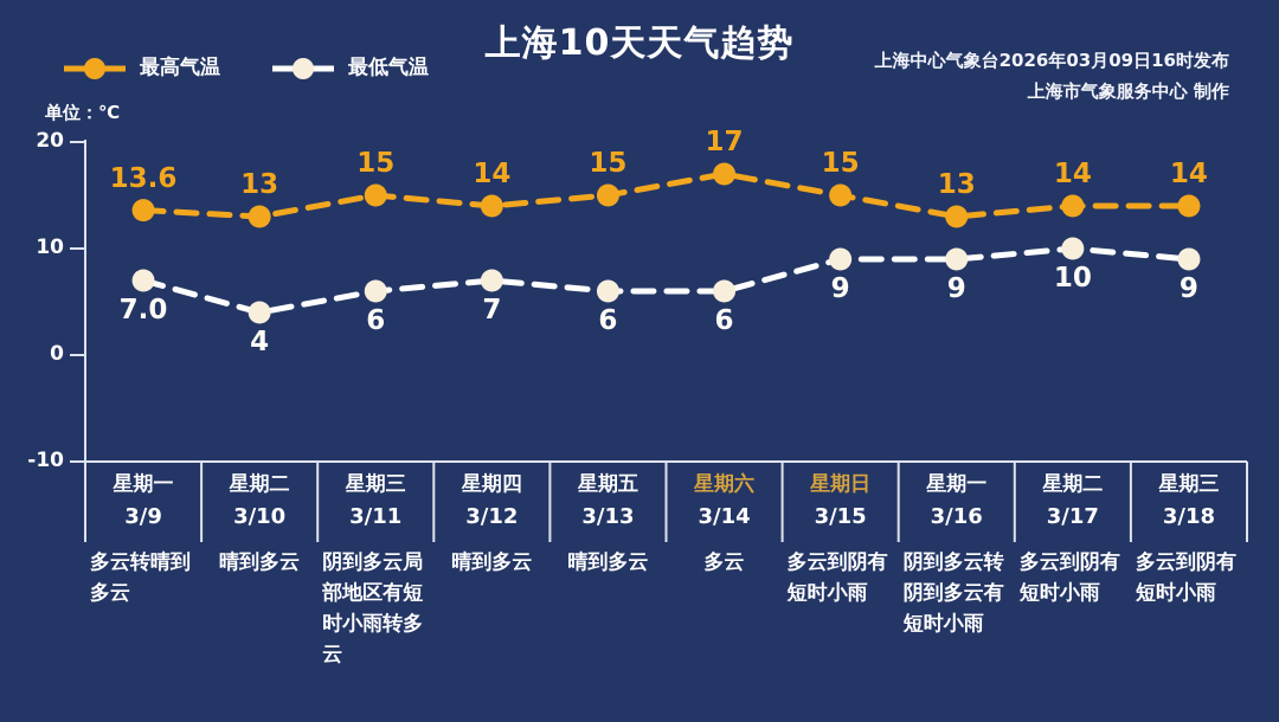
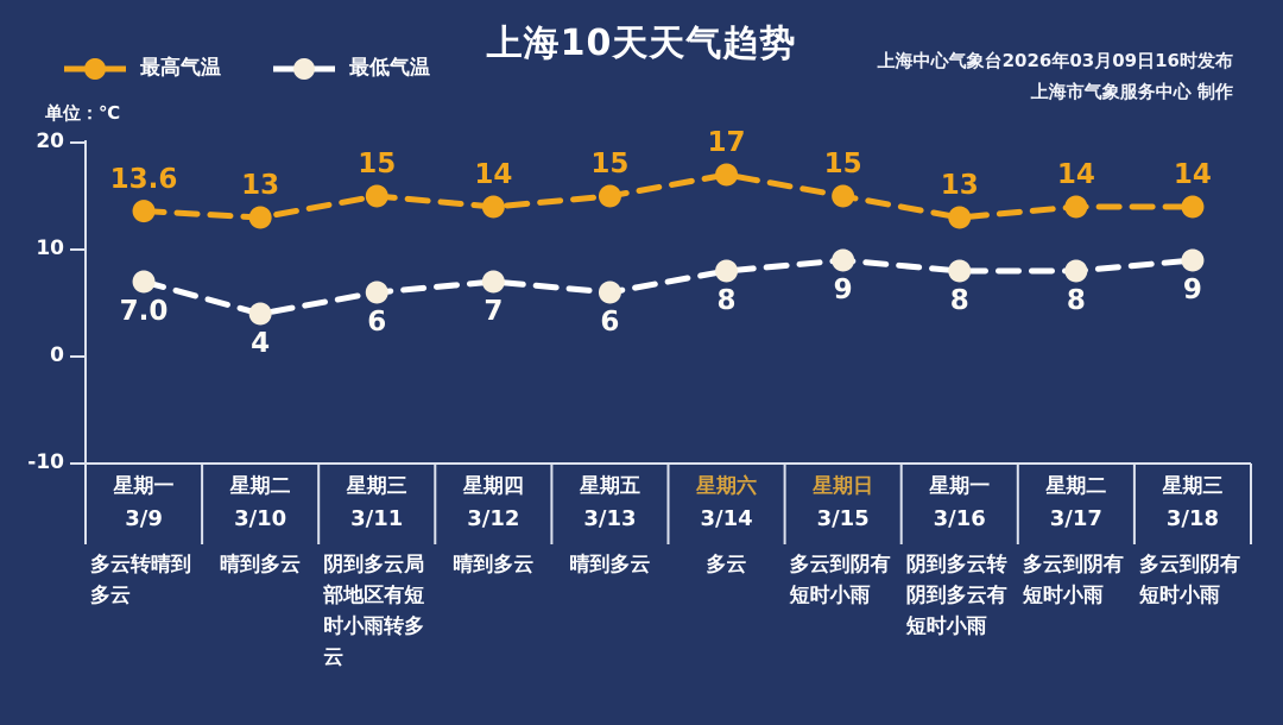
最低气温/3/14: 6 -> 8
最低气温/3/16: 9 -> 8
最低气温/3/17: 10 -> 8
